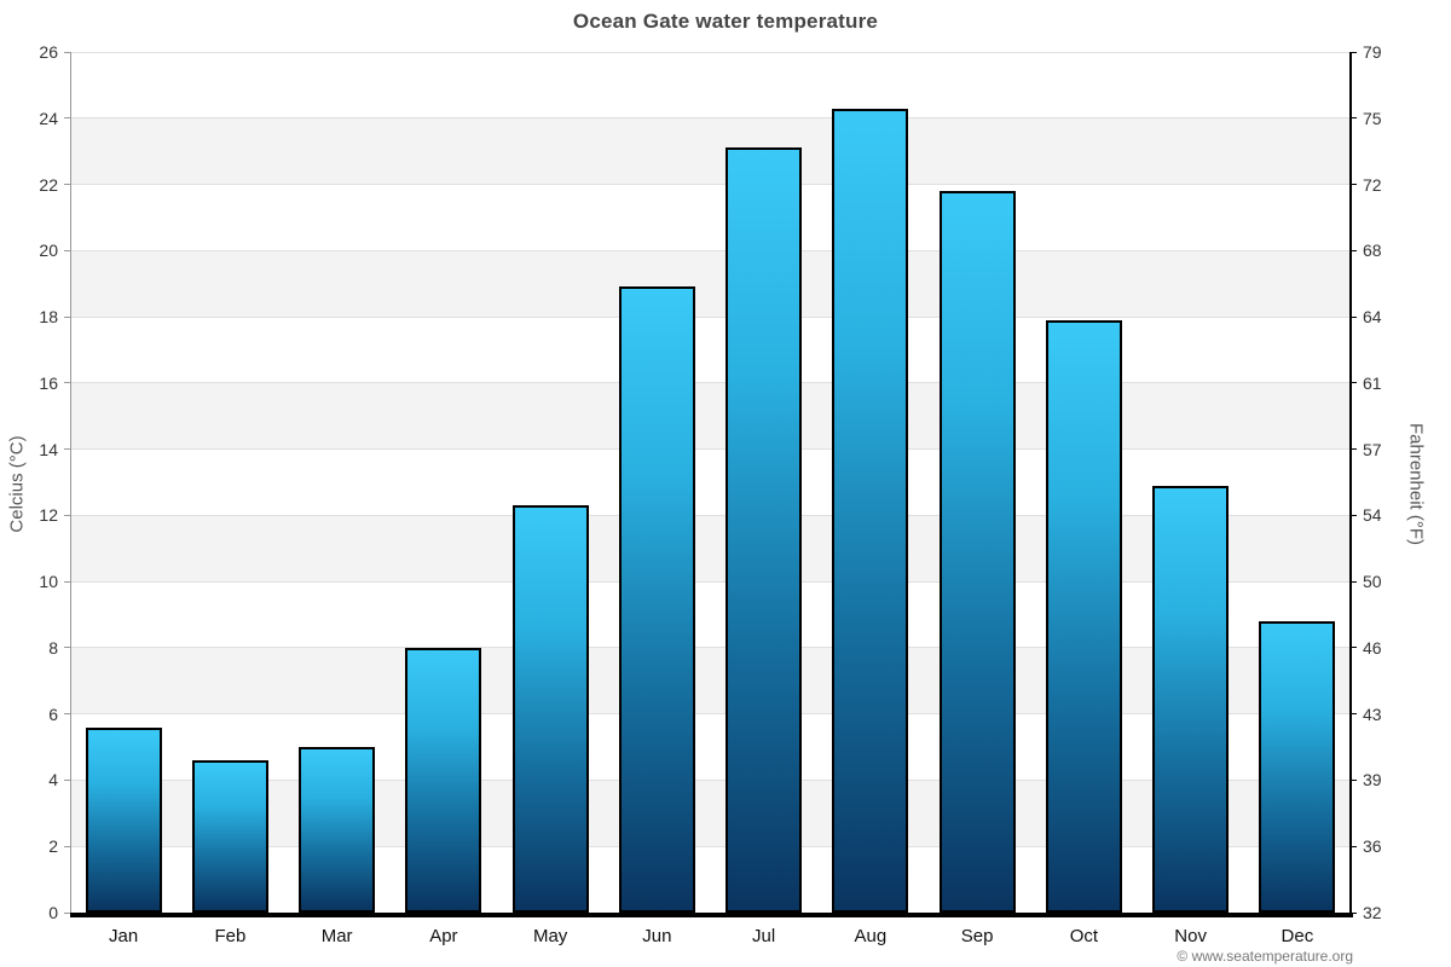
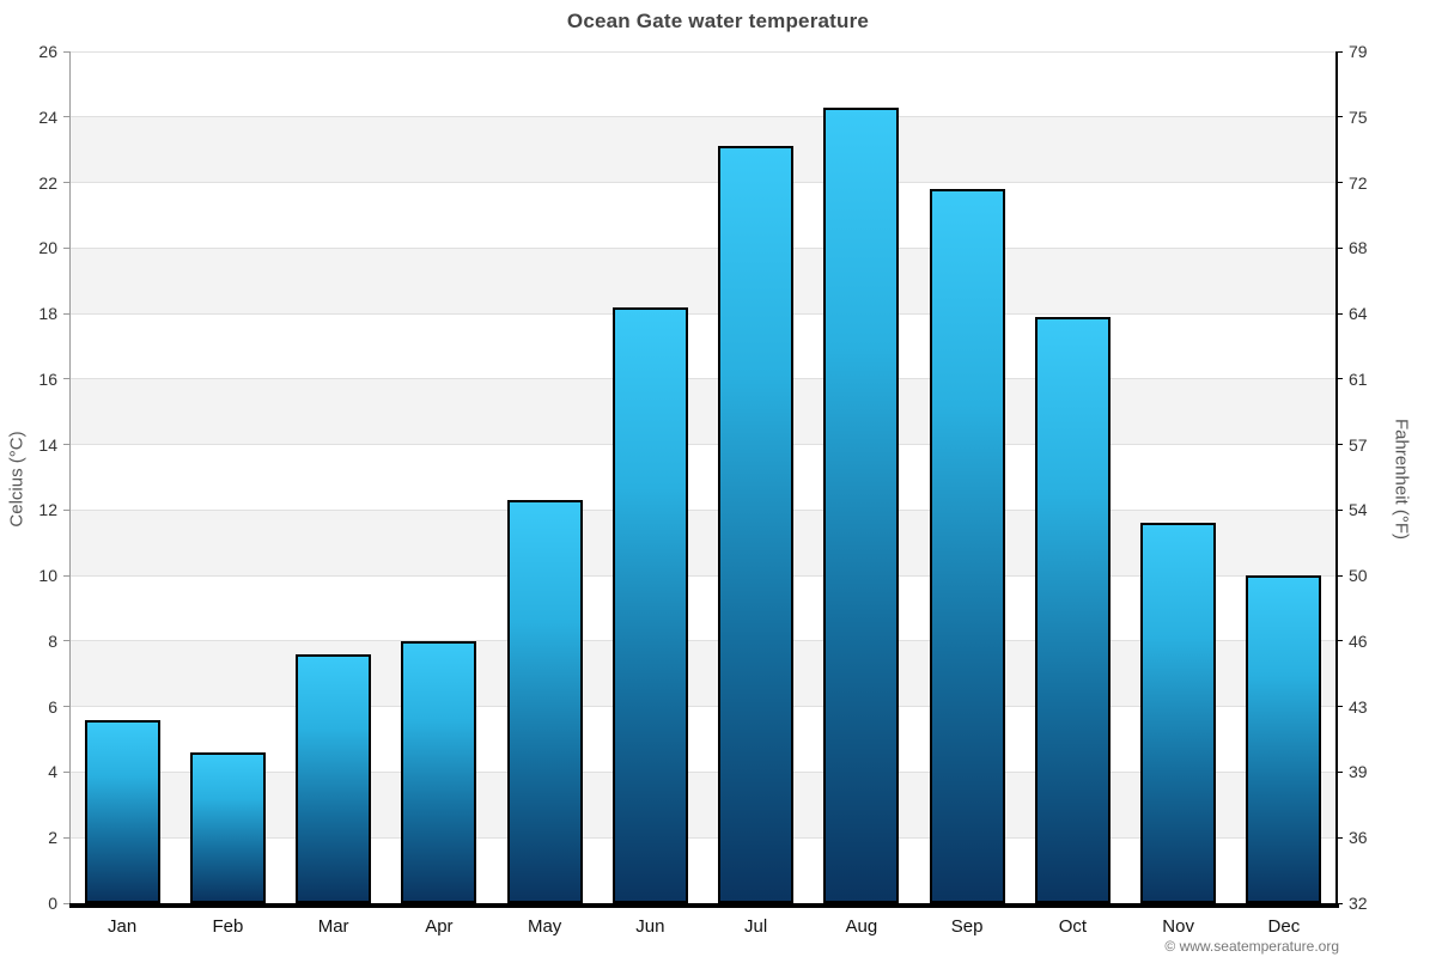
Mar: 5.0 -> 7.6
Jun: 18.9 -> 18.2
Nov: 12.9 -> 11.6
Dec: 8.8 -> 10.0
